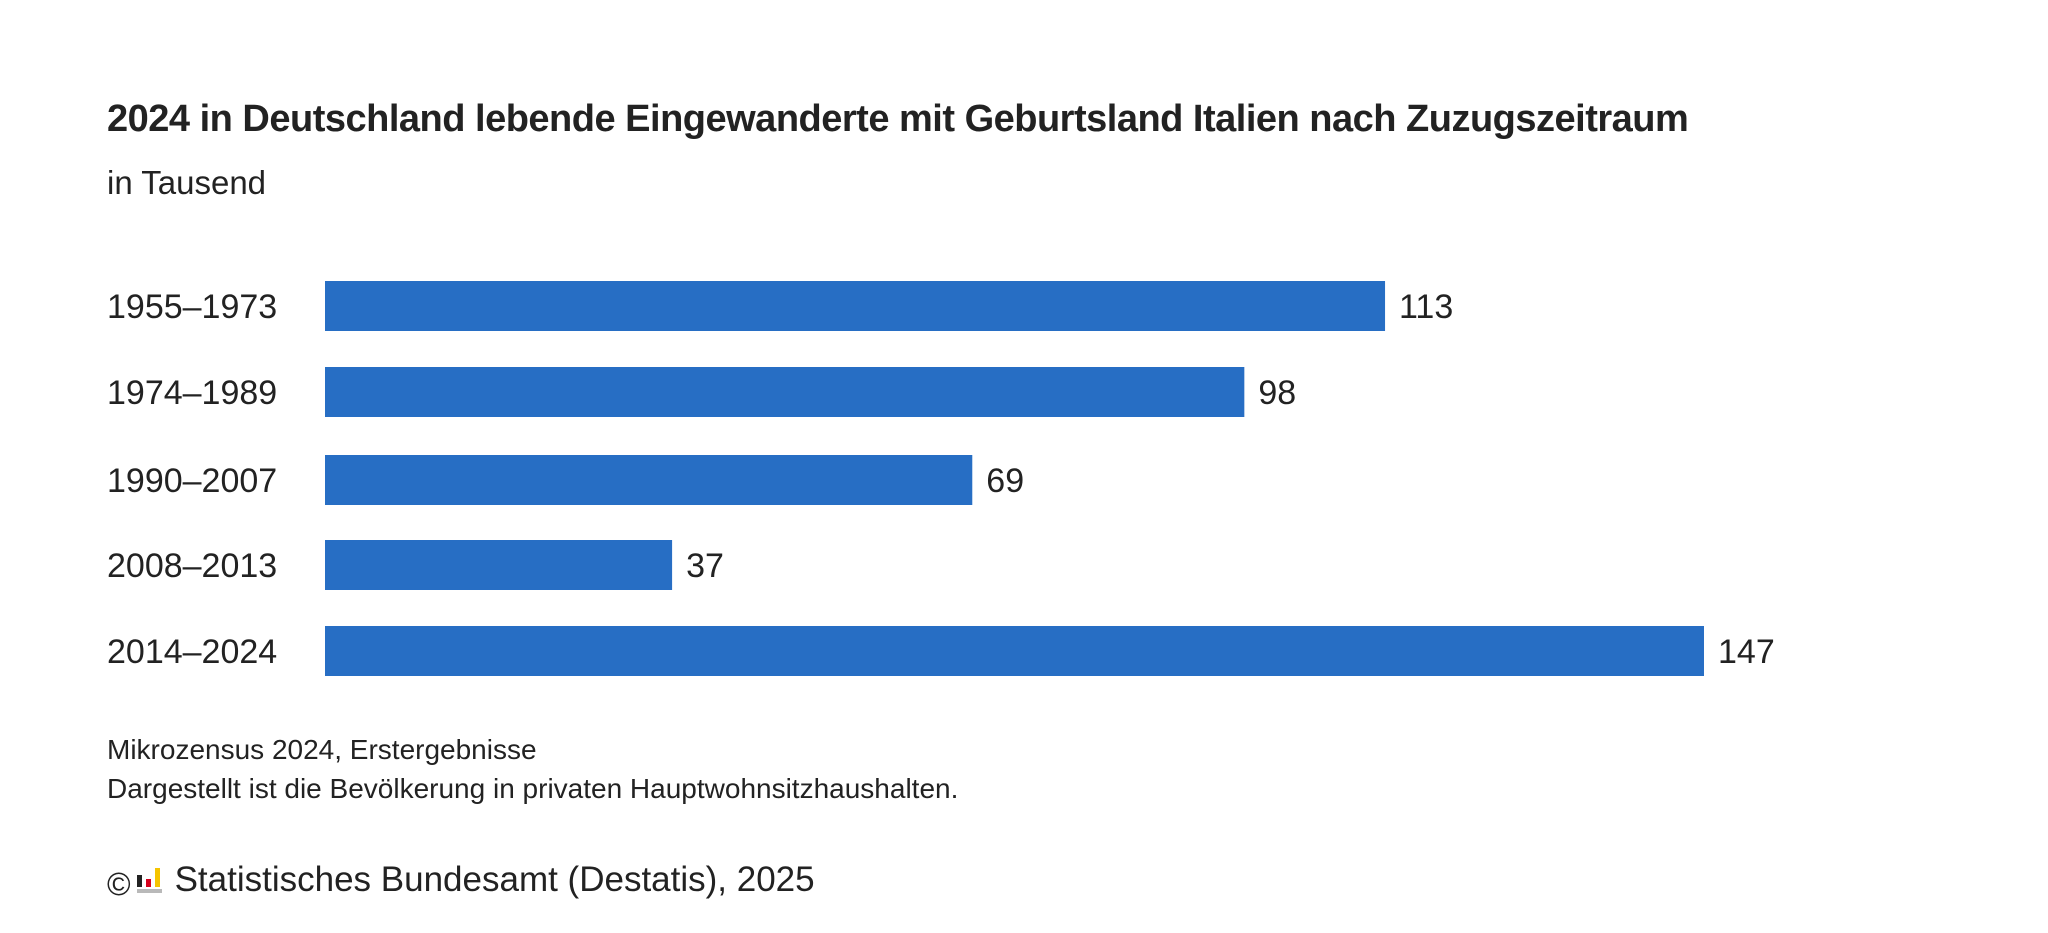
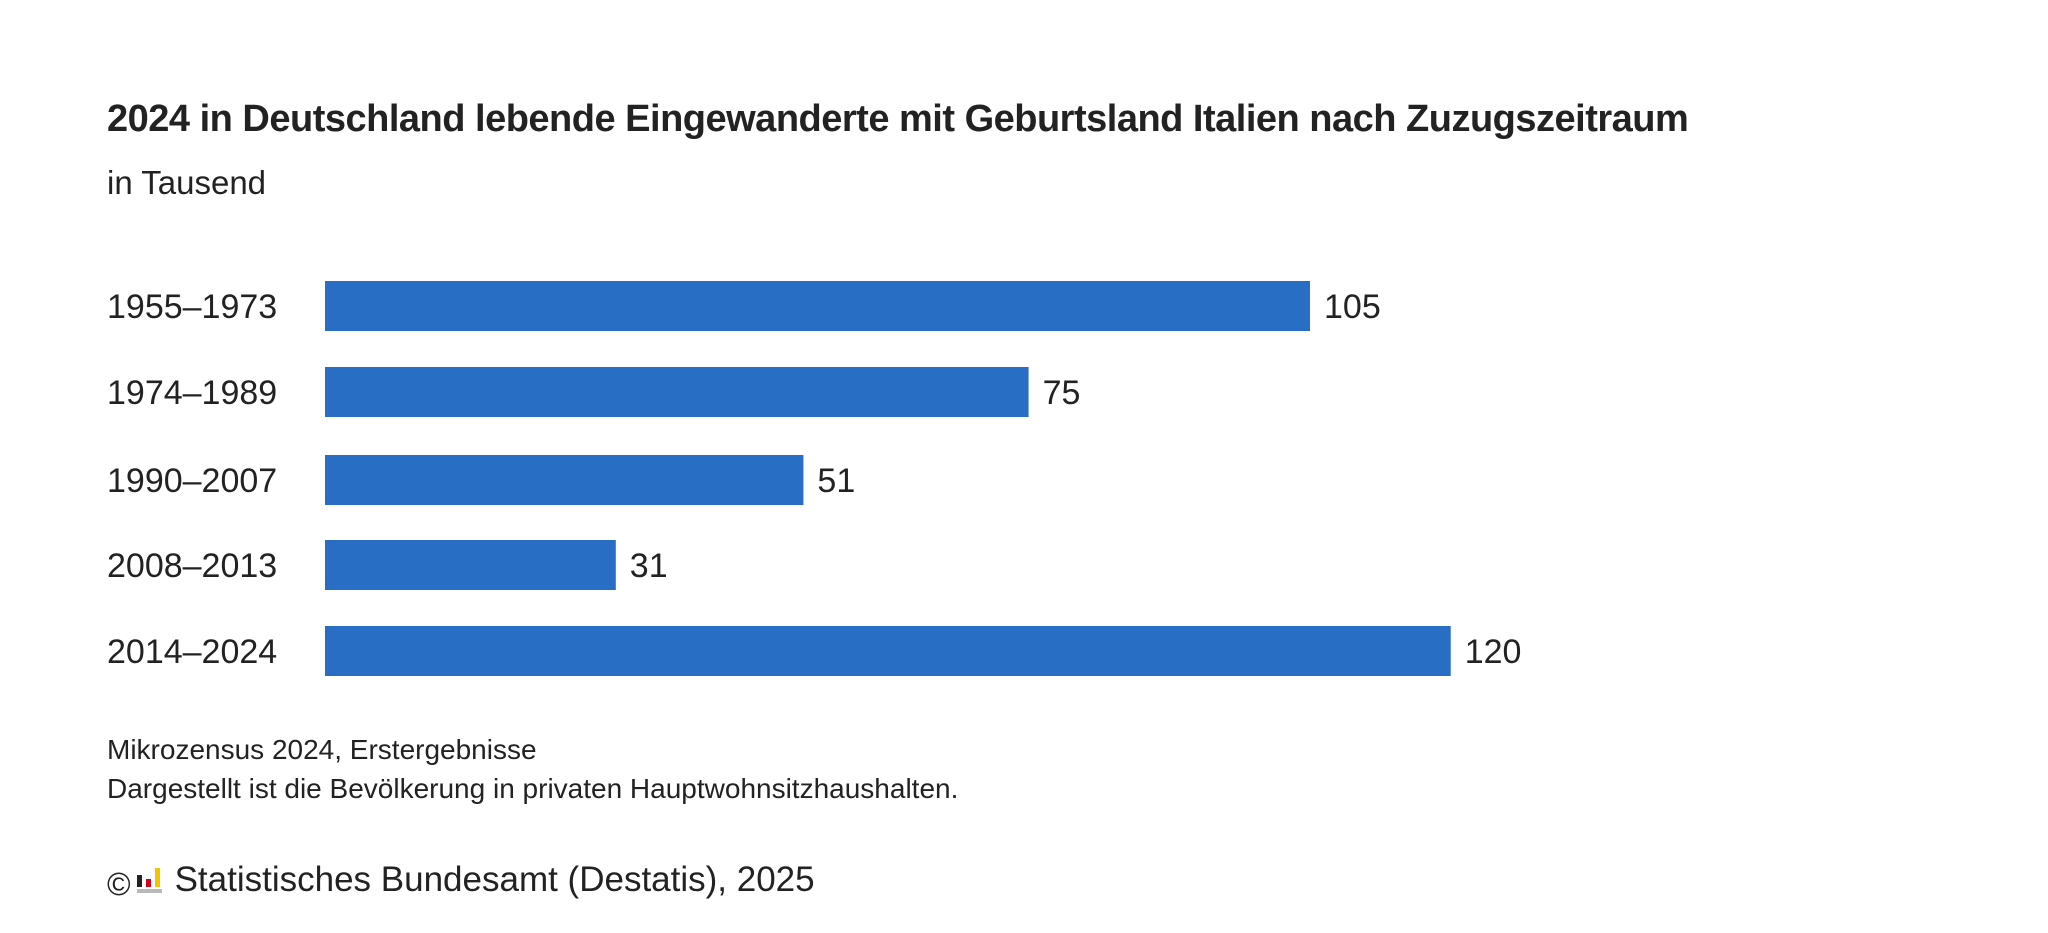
1955–1973: 113 -> 105
1974–1989: 98 -> 75
1990–2007: 69 -> 51
2008–2013: 37 -> 31
2014–2024: 147 -> 120
